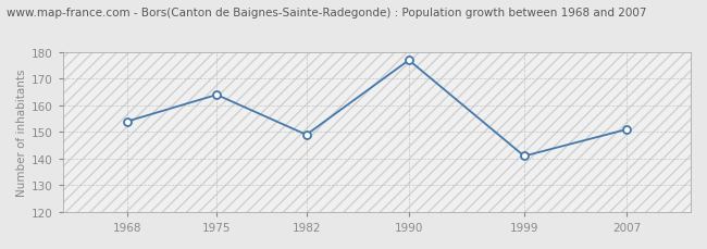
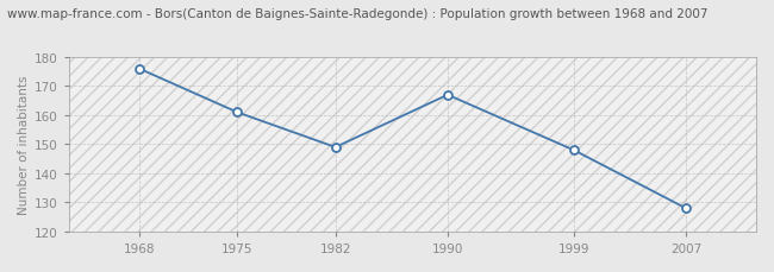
1968: 154 -> 176
1975: 164 -> 161
1990: 177 -> 167
1999: 141 -> 148
2007: 151 -> 128
